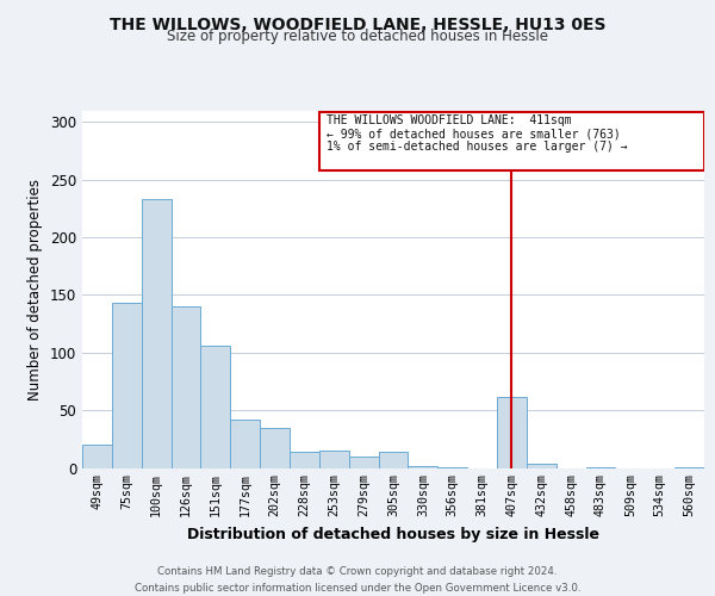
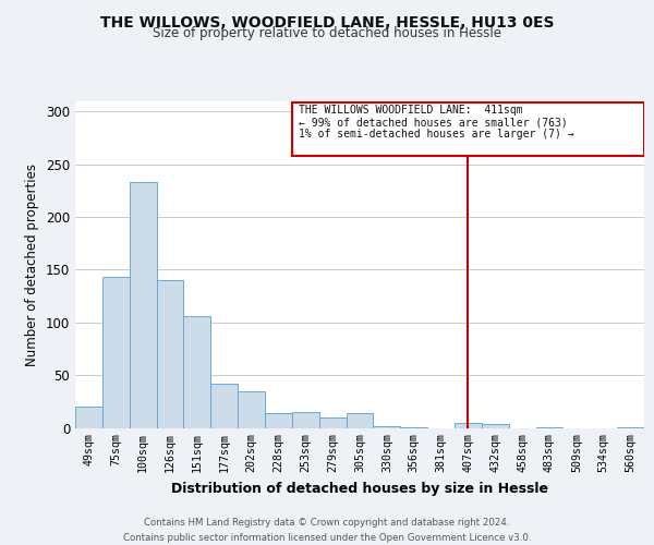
407sqm: 62 -> 5
